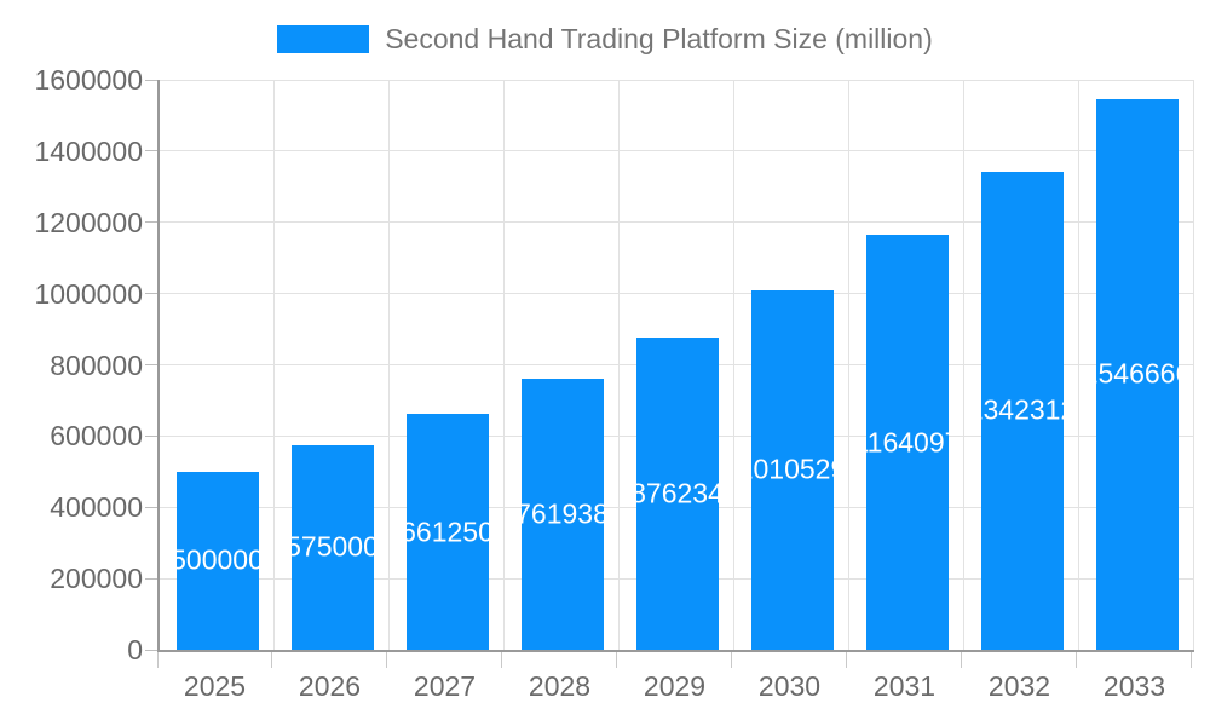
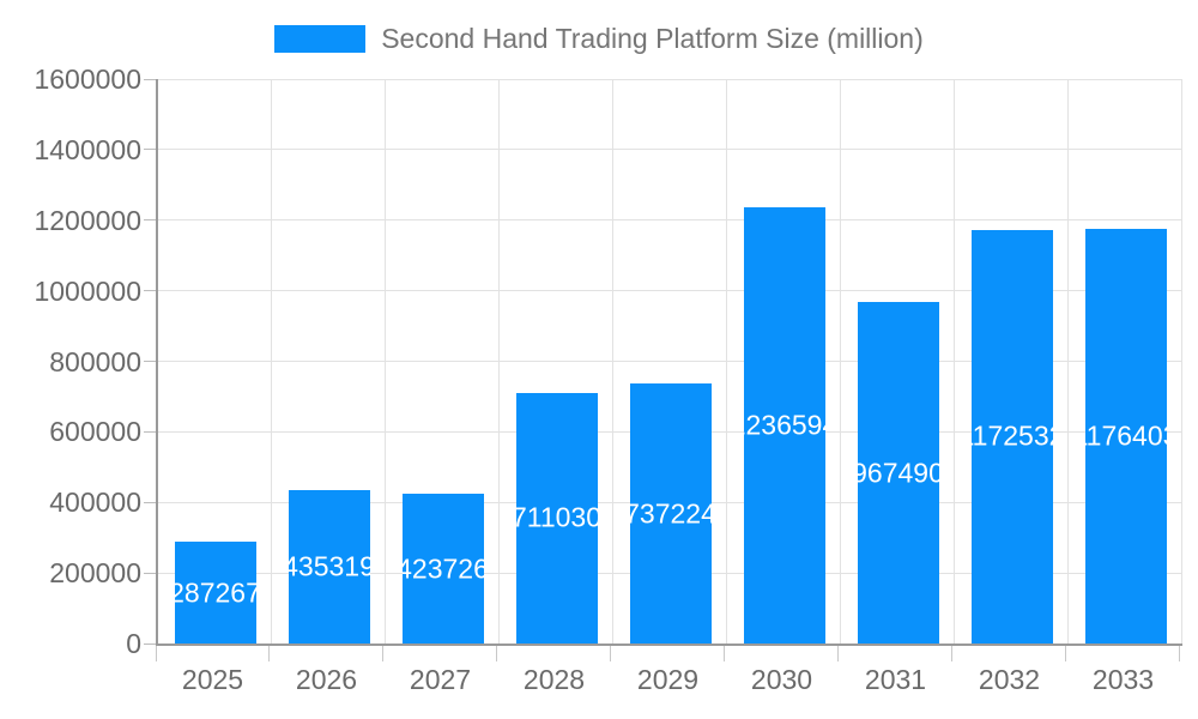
2025: 500000 -> 287267
2026: 575000 -> 435319
2027: 661250 -> 423726
2028: 761938 -> 711030
2029: 876234 -> 737224
2030: 1010529 -> 1236594
2031: 1164097 -> 967490
2032: 1342312 -> 1172532
2033: 1546666 -> 1176403
